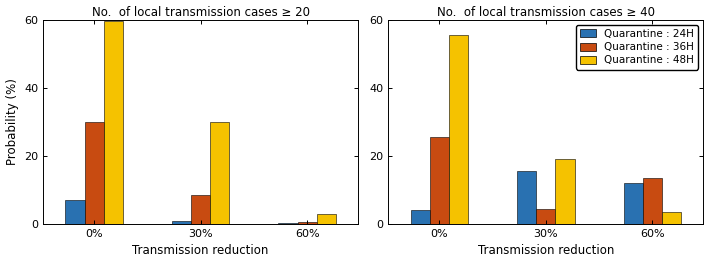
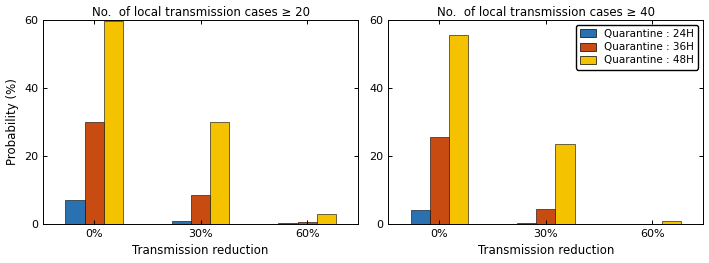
No. of local transmission cases ≥ 40/Quarantine : 24H/30%: 15.5 -> 0.2
No. of local transmission cases ≥ 40/Quarantine : 48H/30%: 19.0 -> 23.5
No. of local transmission cases ≥ 40/Quarantine : 24H/60%: 12.0 -> 0.1
No. of local transmission cases ≥ 40/Quarantine : 36H/60%: 13.5 -> 0.1
No. of local transmission cases ≥ 40/Quarantine : 48H/60%: 3.5 -> 0.8
